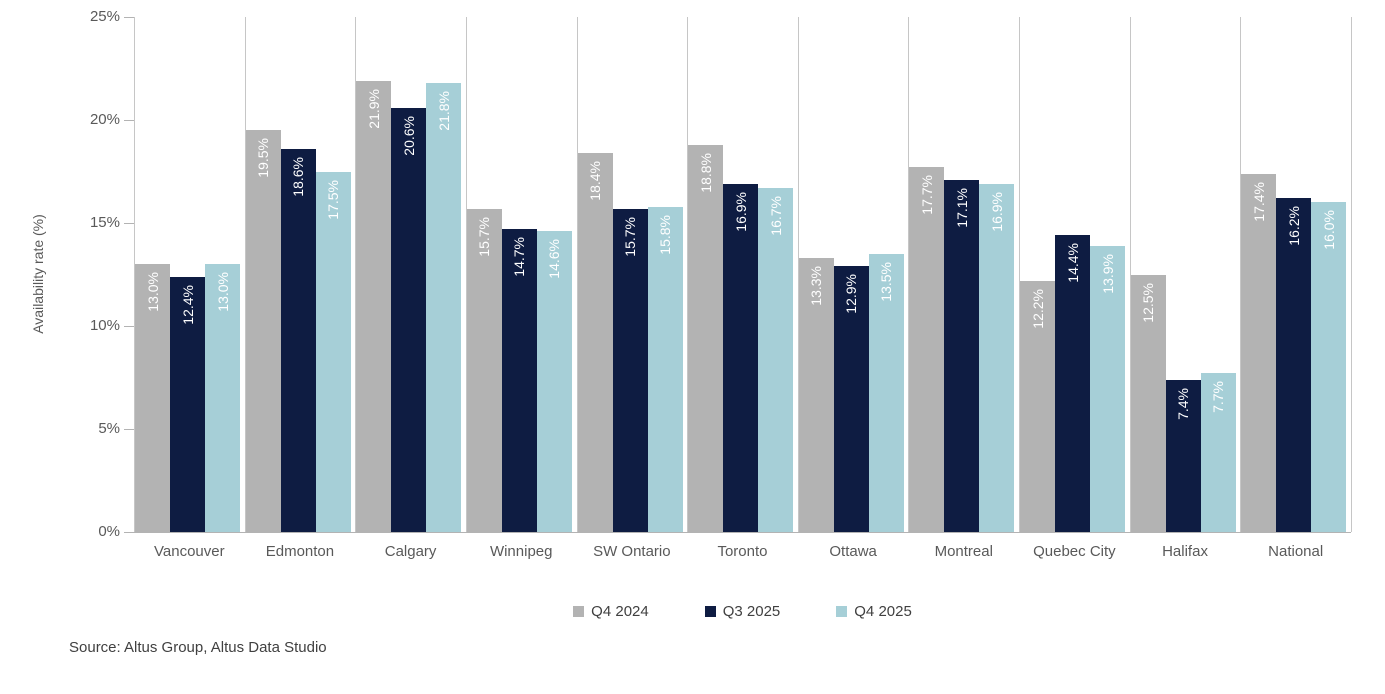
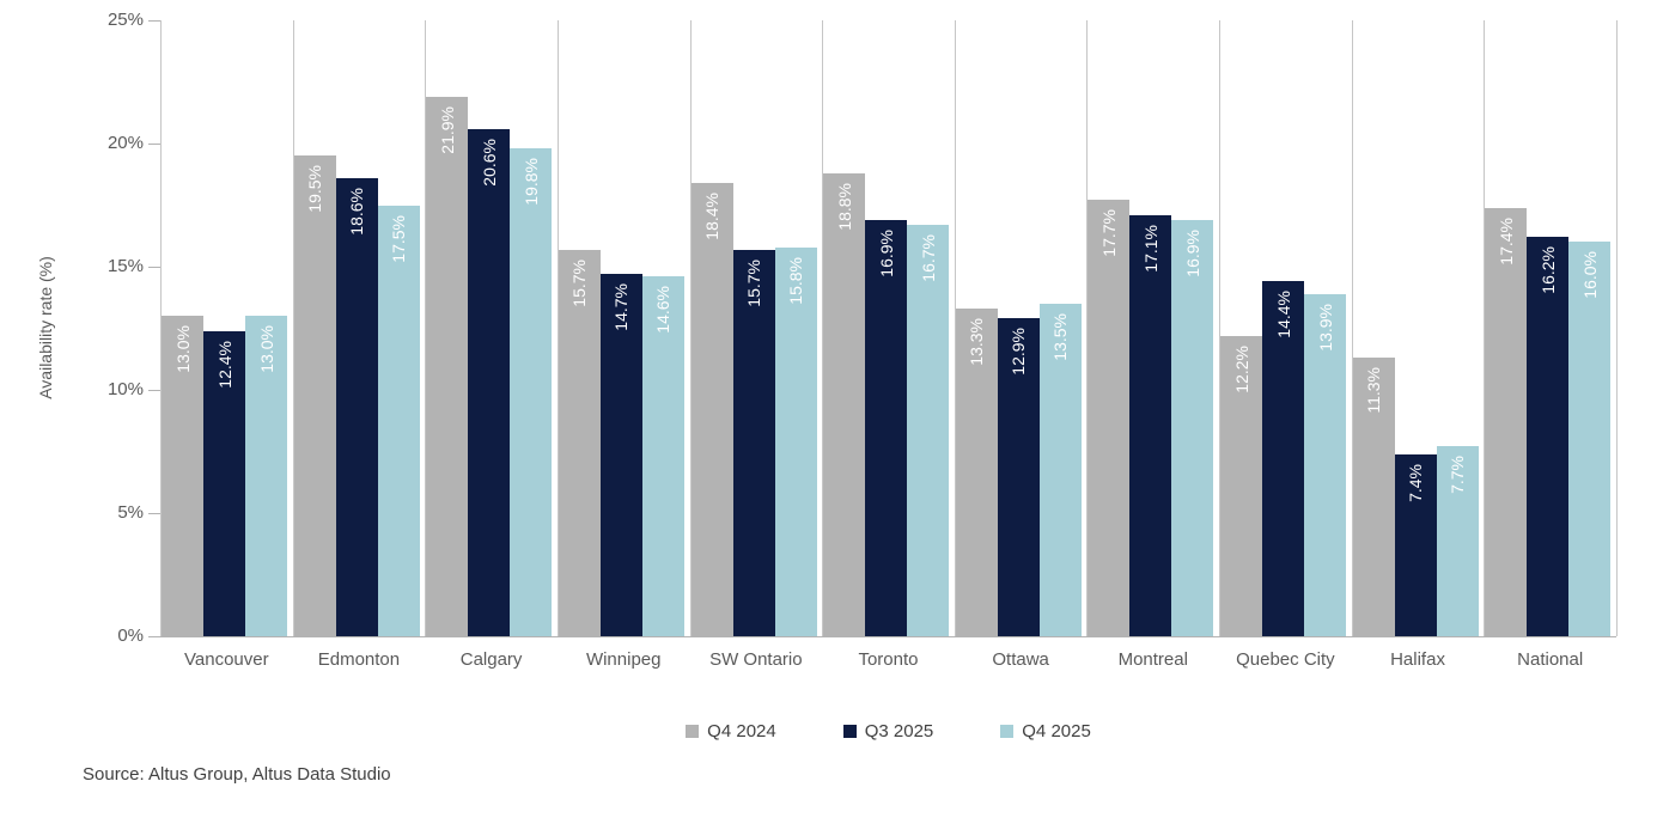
Q4 2025/Calgary: 21.8% -> 19.8%
Q4 2024/Halifax: 12.5% -> 11.3%
